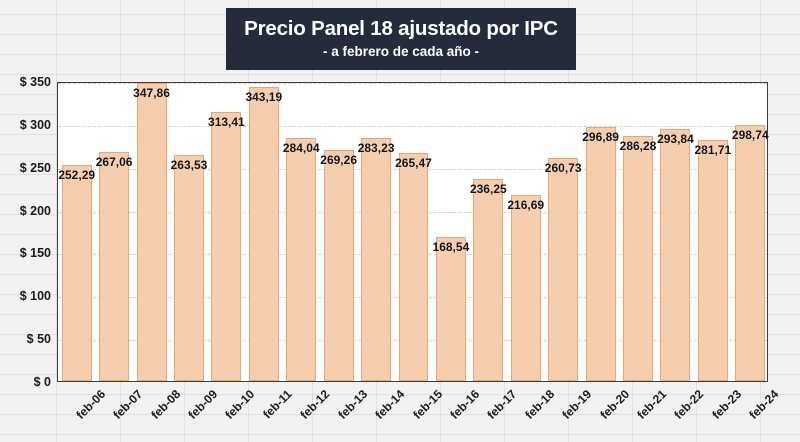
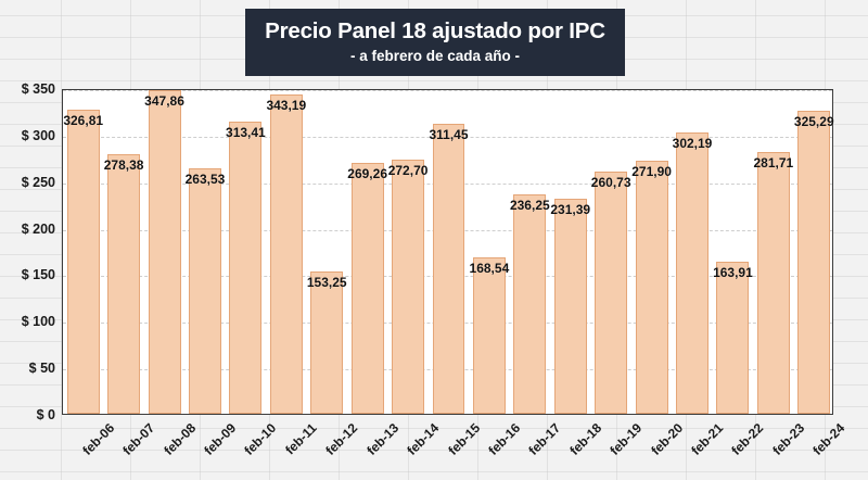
feb-06: 252,29 -> 326,81
feb-07: 267,06 -> 278,38
feb-12: 284,04 -> 153,25
feb-14: 283,23 -> 272,70
feb-15: 265,47 -> 311,45
feb-18: 216,69 -> 231,39
feb-20: 296,89 -> 271,90
feb-21: 286,28 -> 302,19
feb-22: 293,84 -> 163,91
feb-24: 298,74 -> 325,29
